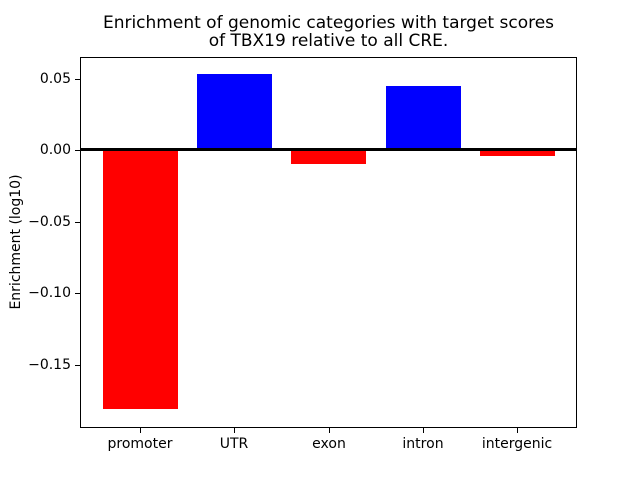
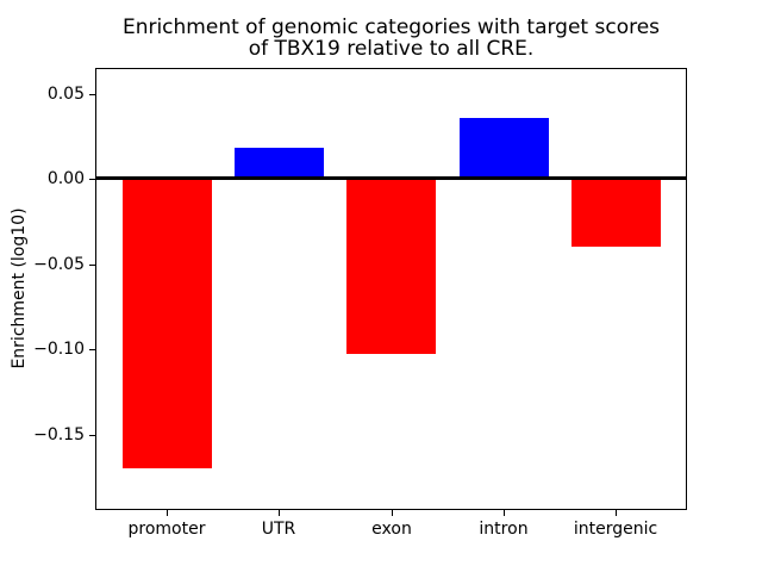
promoter: -0.181 -> -0.170
UTR: 0.053 -> 0.018
exon: -0.010 -> -0.103
intron: 0.045 -> 0.036
intergenic: -0.004 -> -0.040
